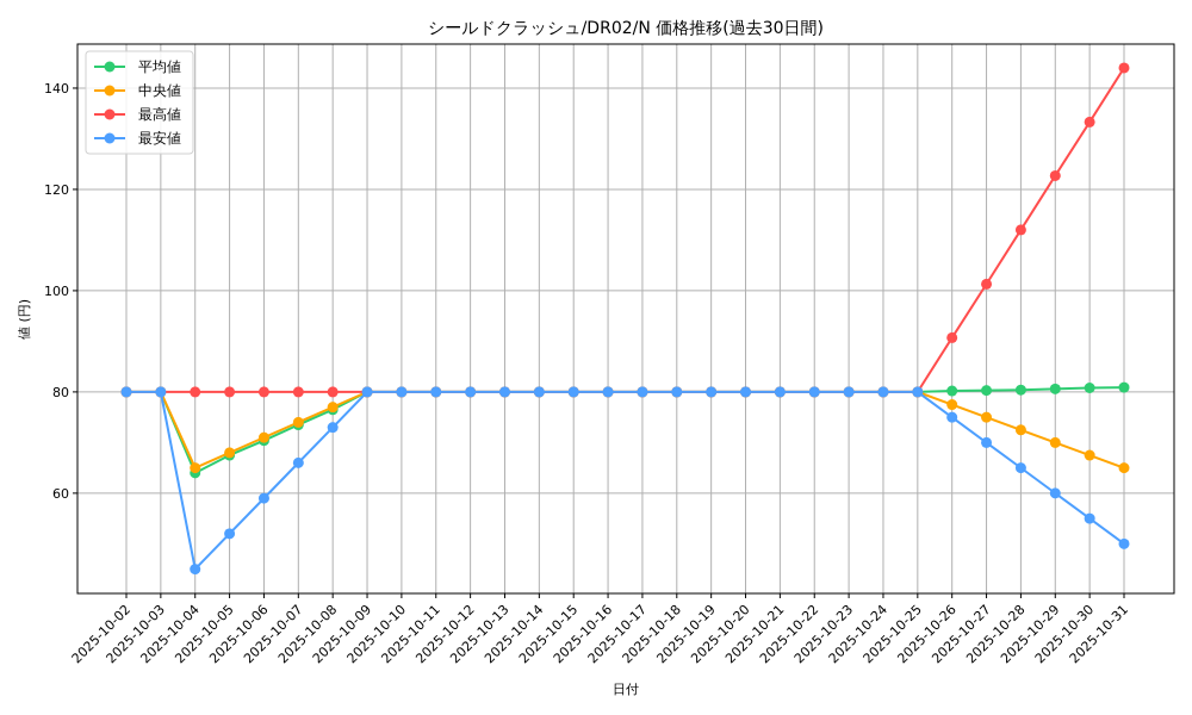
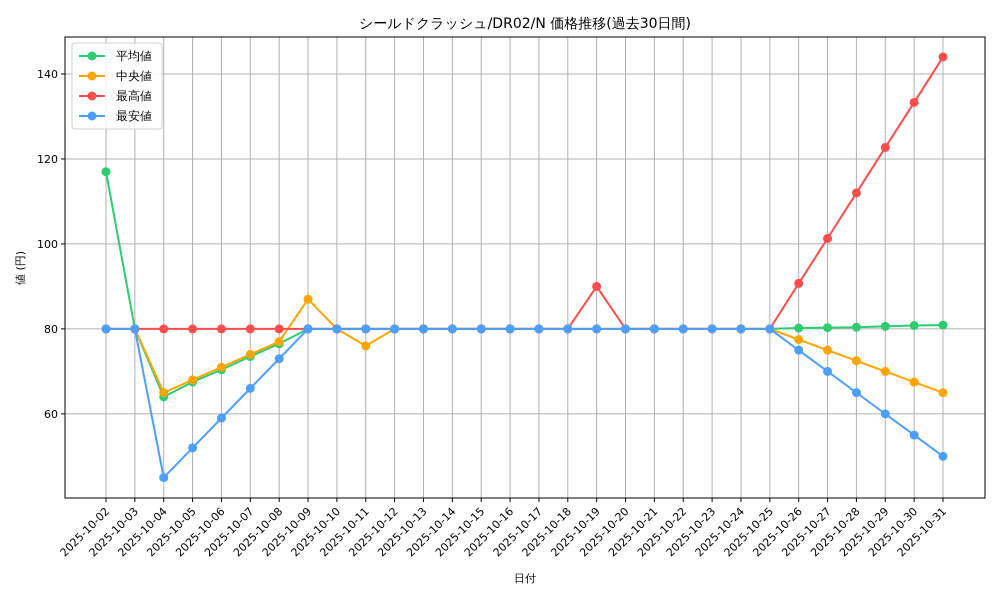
平均値/2025-10-02: 80 -> 117
中央値/2025-10-09: 80 -> 87
中央値/2025-10-11: 80 -> 76
最高値/2025-10-19: 80 -> 90
